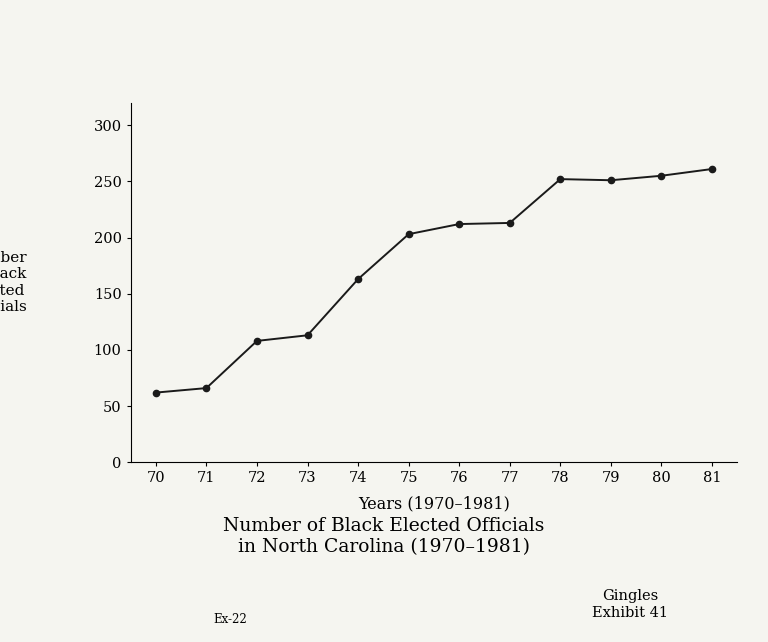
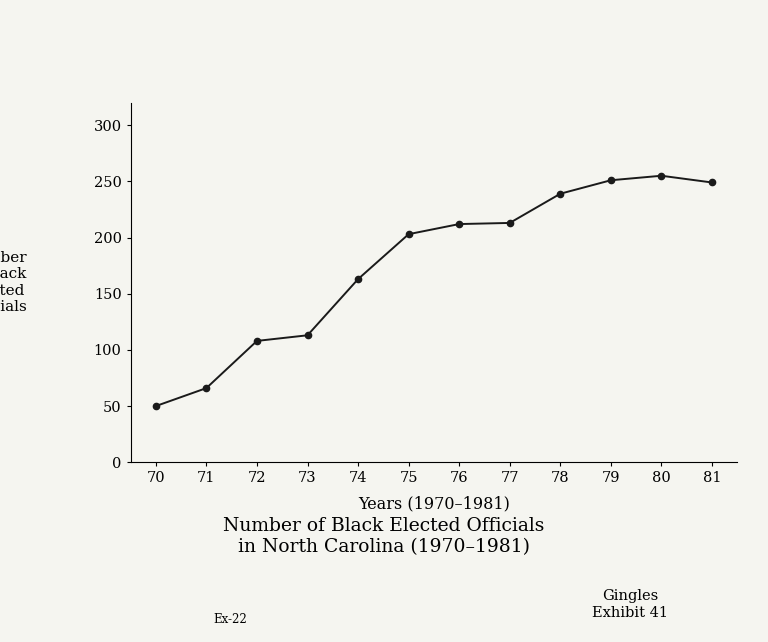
70: 62 -> 50
78: 252 -> 239
81: 261 -> 249
